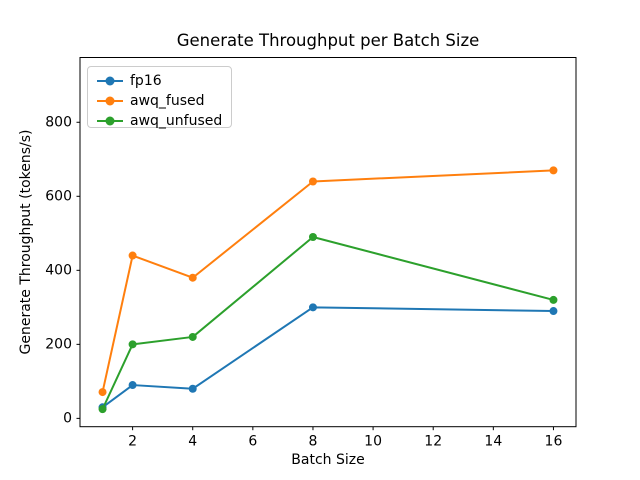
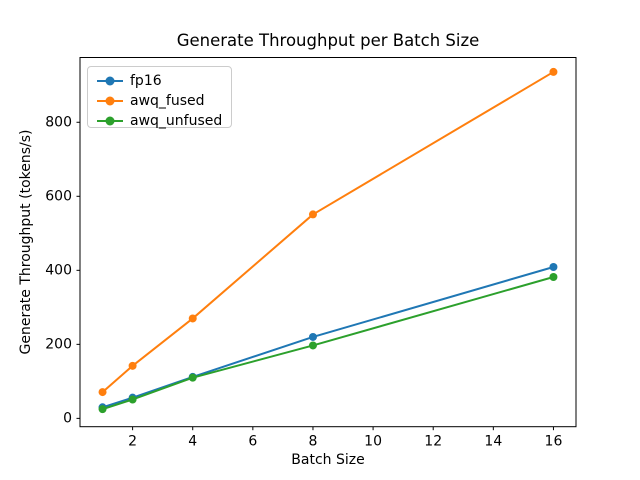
fp16/2: 90 -> 60
awq_fused/2: 440 -> 140
awq_unfused/2: 200 -> 50
fp16/4: 80 -> 110
awq_fused/4: 380 -> 270
awq_unfused/4: 220 -> 110
fp16/8: 300 -> 220
awq_fused/8: 640 -> 550
awq_unfused/8: 490 -> 200
fp16/16: 290 -> 410
awq_fused/16: 670 -> 940
awq_unfused/16: 320 -> 380
